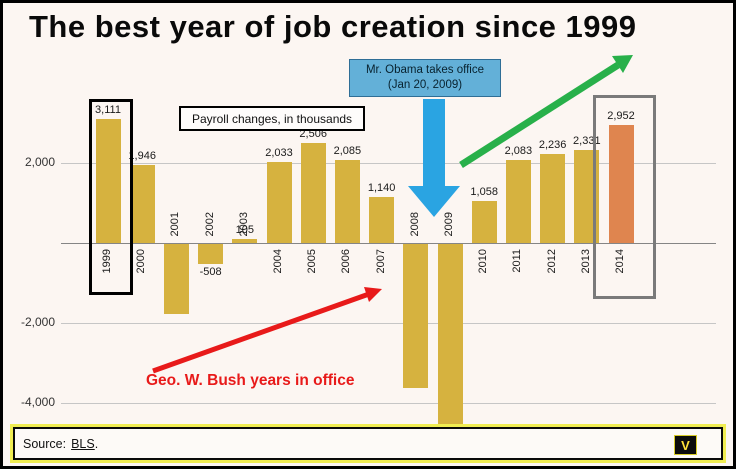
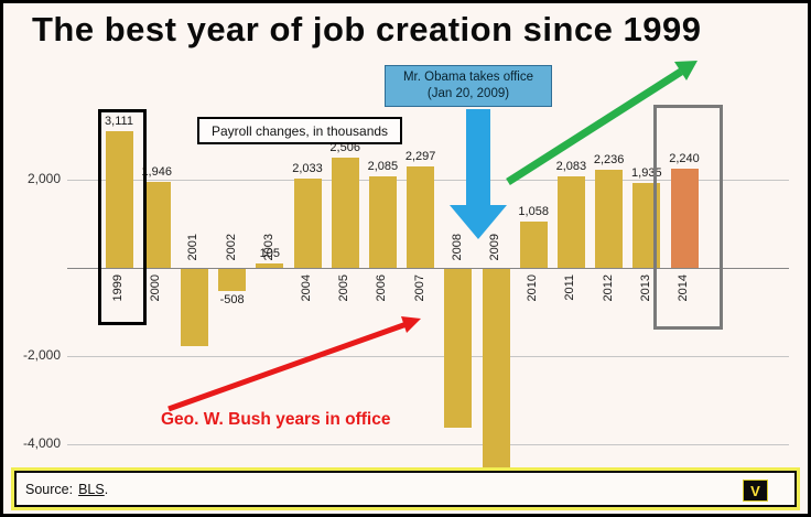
2007: 1,140 -> 2,297
2013: 2,331 -> 1,935
2014: 2,952 -> 2,240
